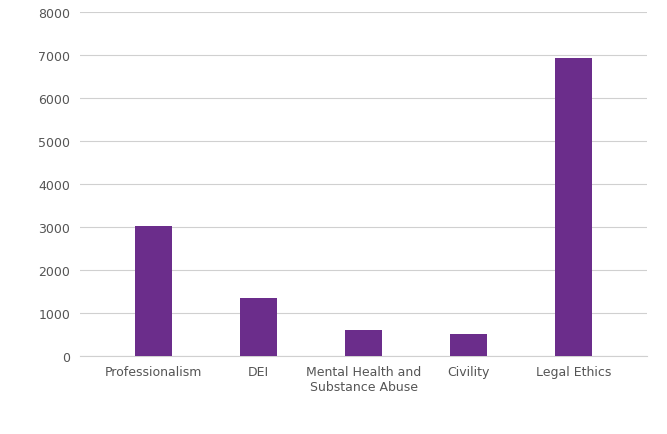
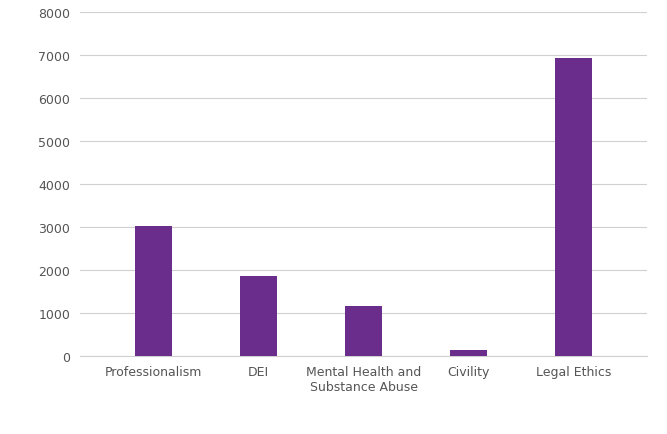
DEI: 1350 -> 1860
Mental Health and Substance Abuse: 600 -> 1150
Civility: 500 -> 130
